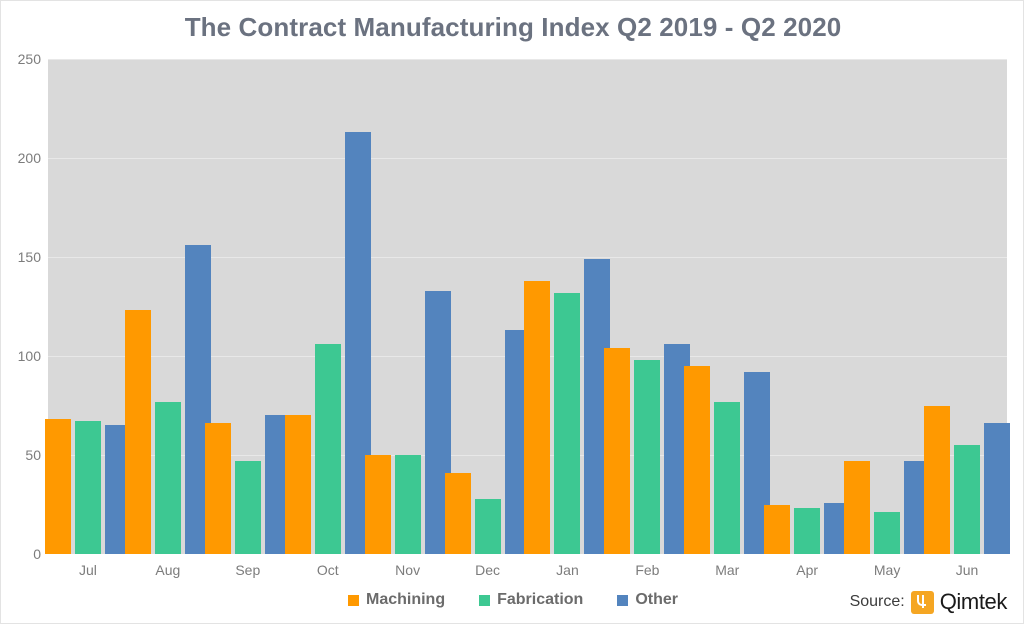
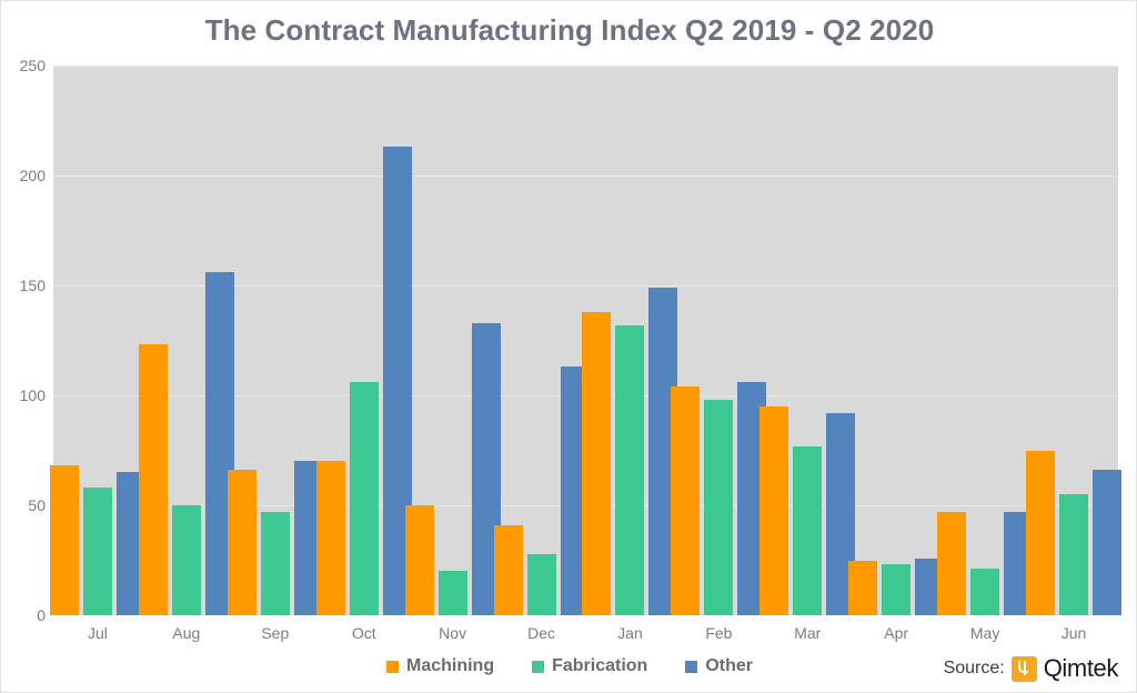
Fabrication/Jul: 67 -> 58
Fabrication/Aug: 77 -> 50
Fabrication/Nov: 50 -> 20
